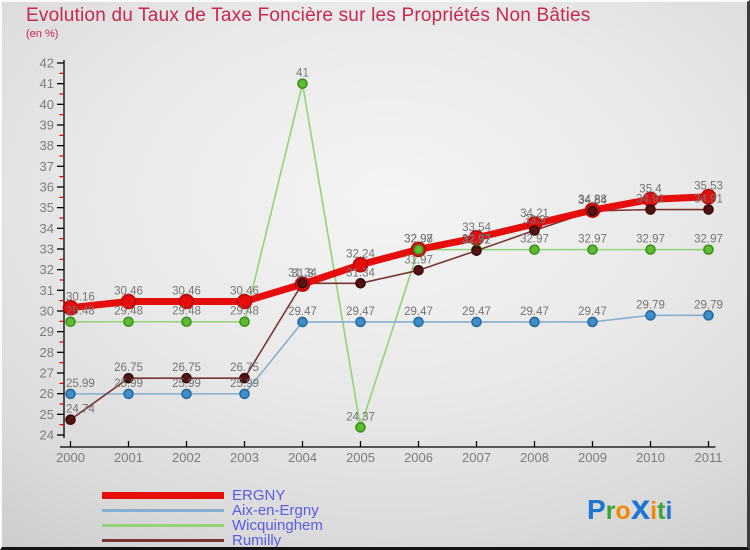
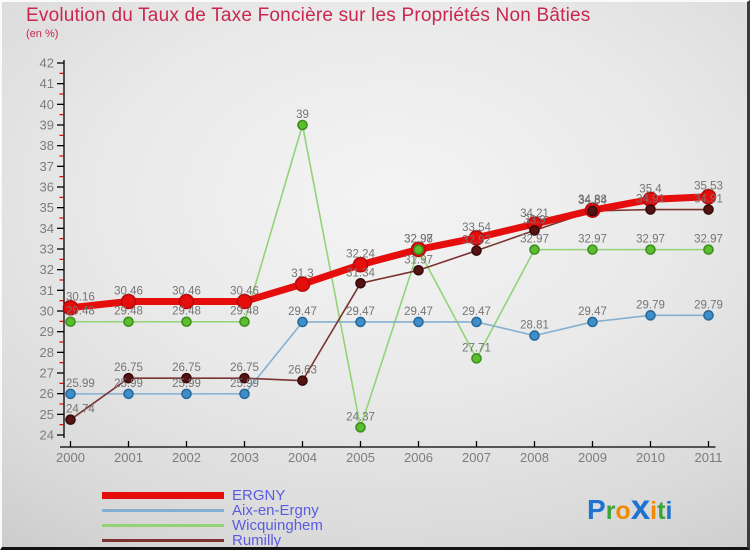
Wicquinghem/2004: 41 -> 39
Rumilly/2004: 31.34 -> 26.63
Wicquinghem/2007: 32.97 -> 27.71
Aix-en-Ergny/2008: 29.47 -> 28.81
